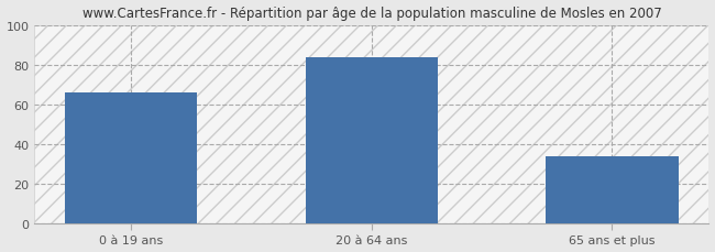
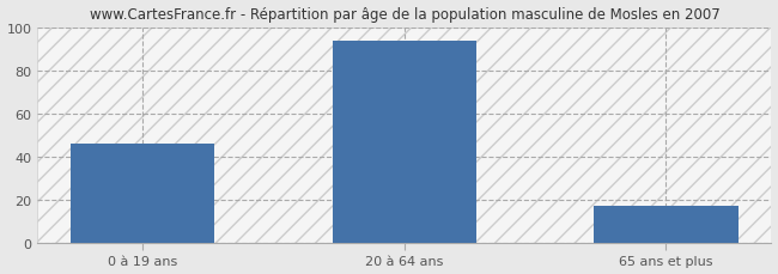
0 à 19 ans: 66 -> 46
20 à 64 ans: 84 -> 94
65 ans et plus: 34 -> 17
